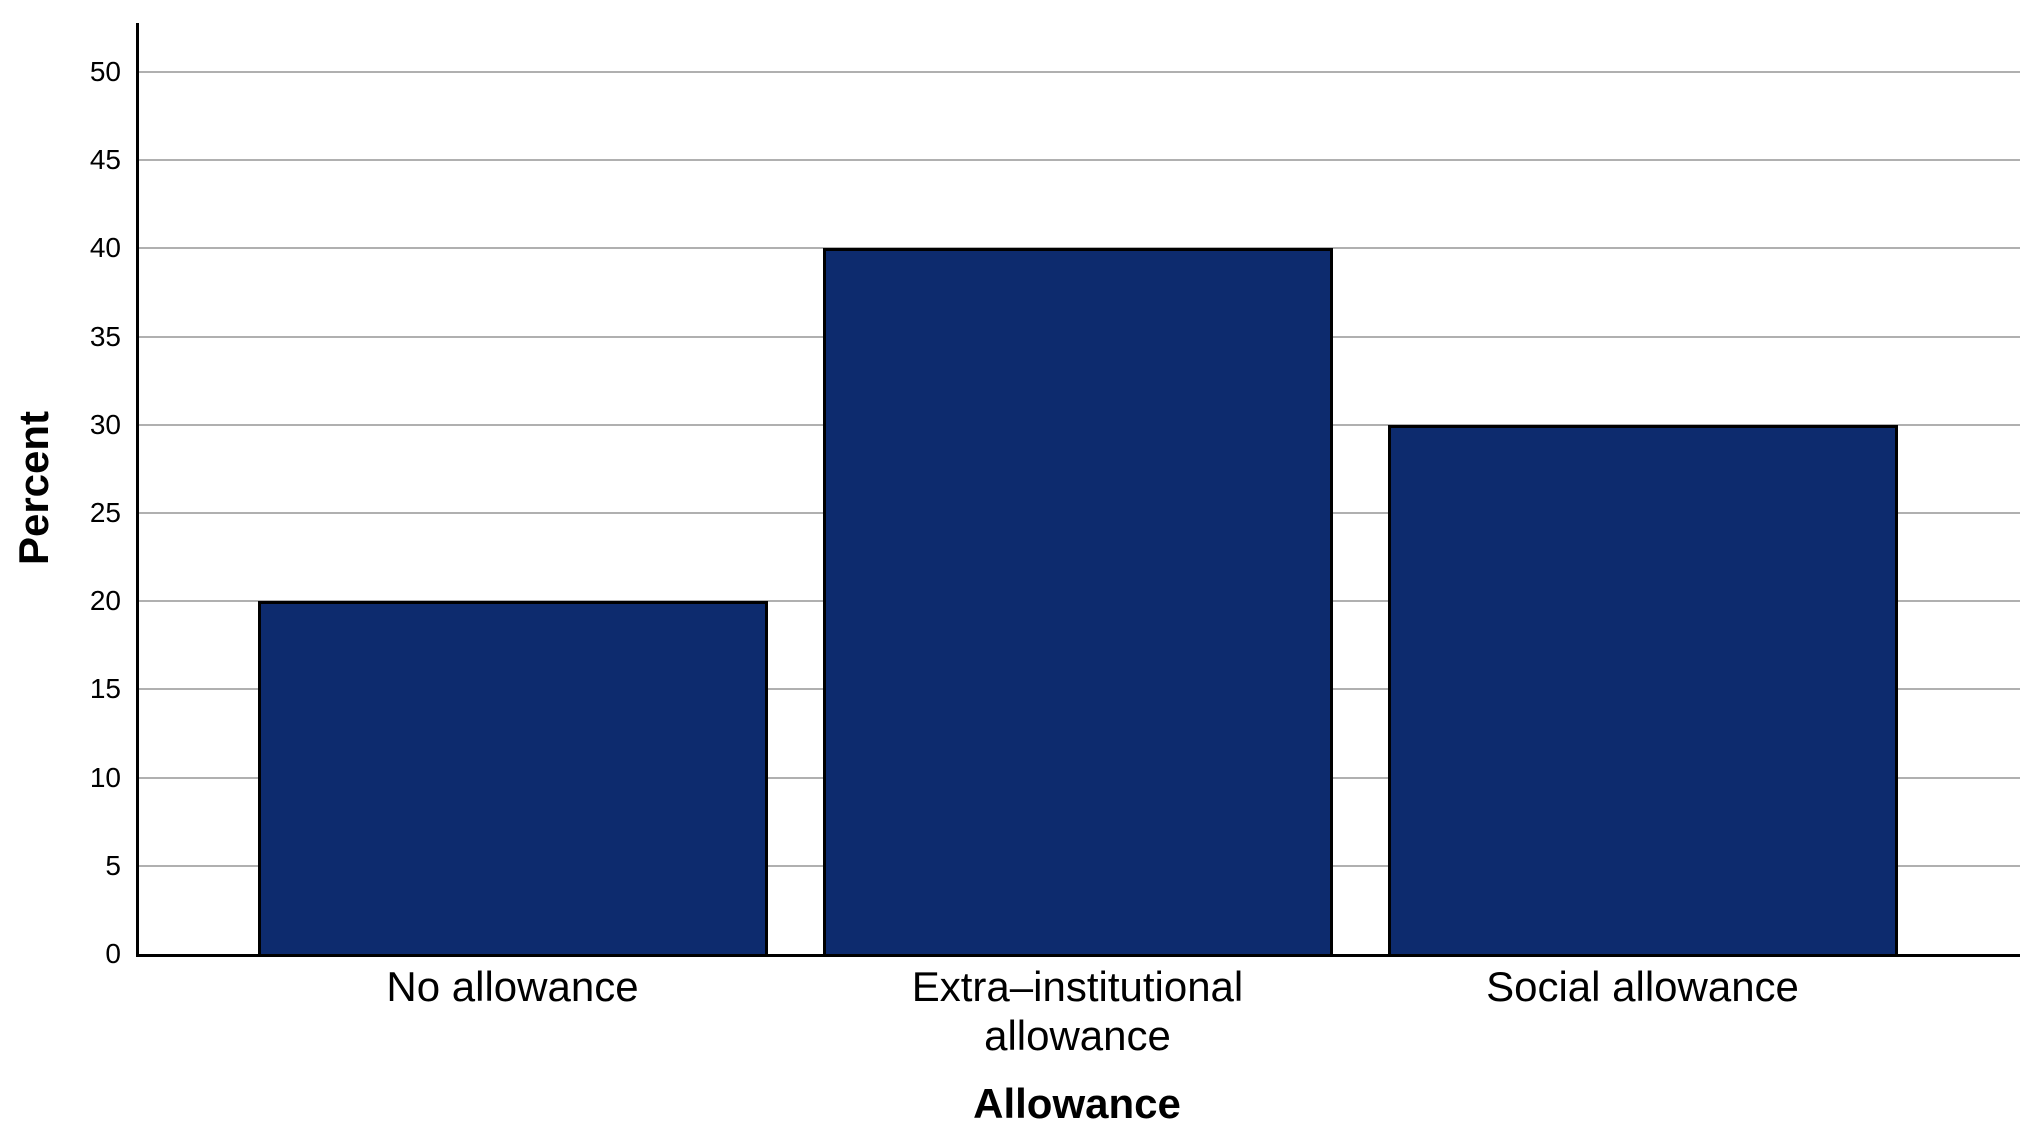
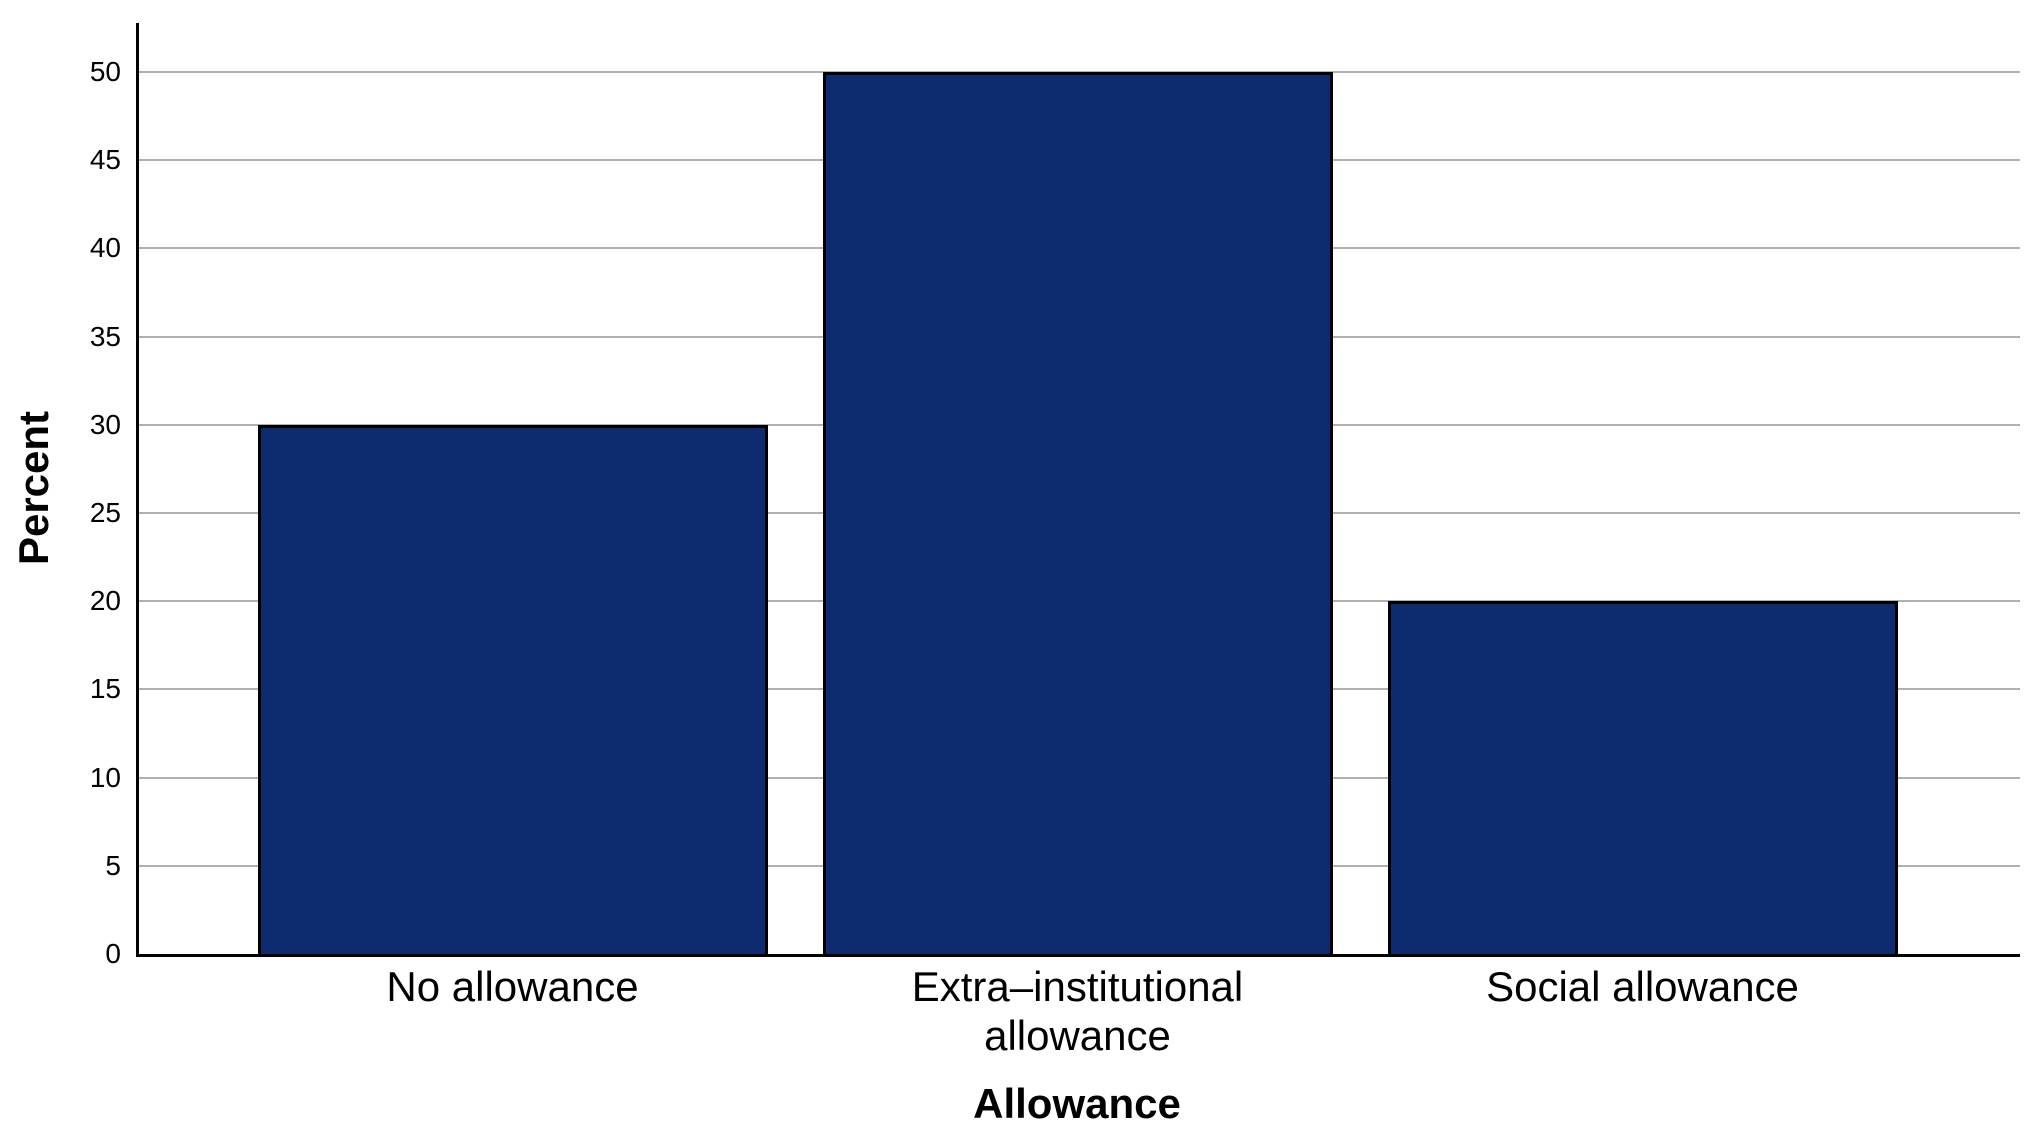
No allowance: 20 -> 30
Extra–institutional allowance: 40 -> 50
Social allowance: 30 -> 20
